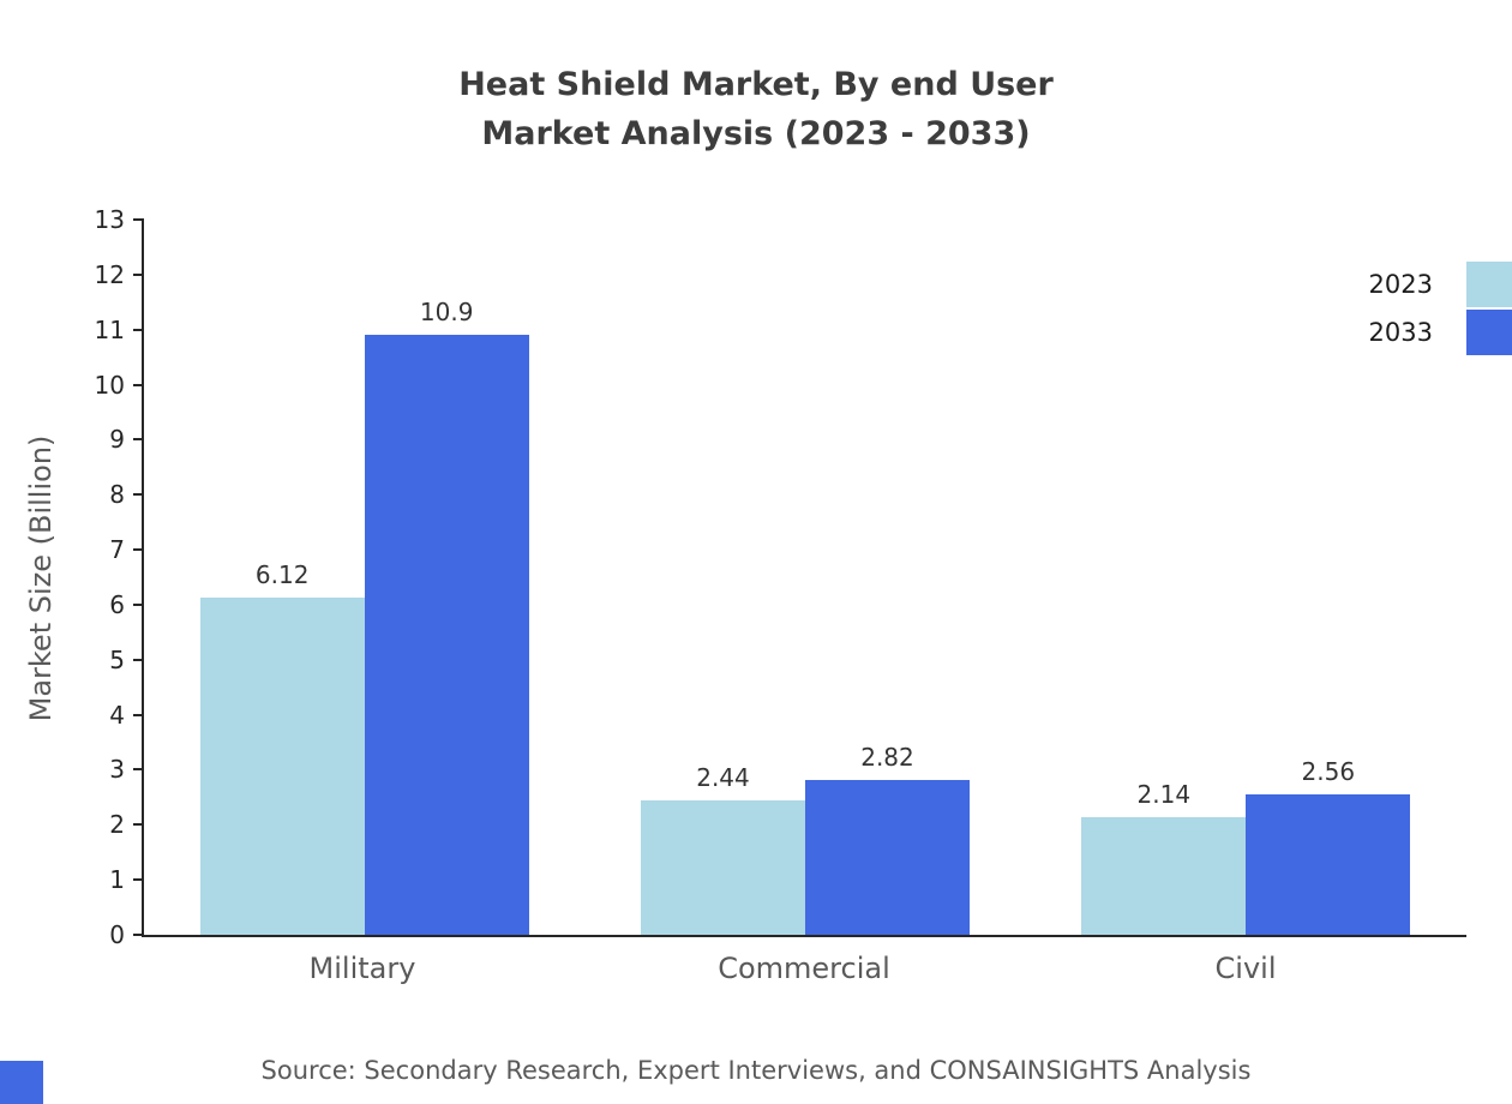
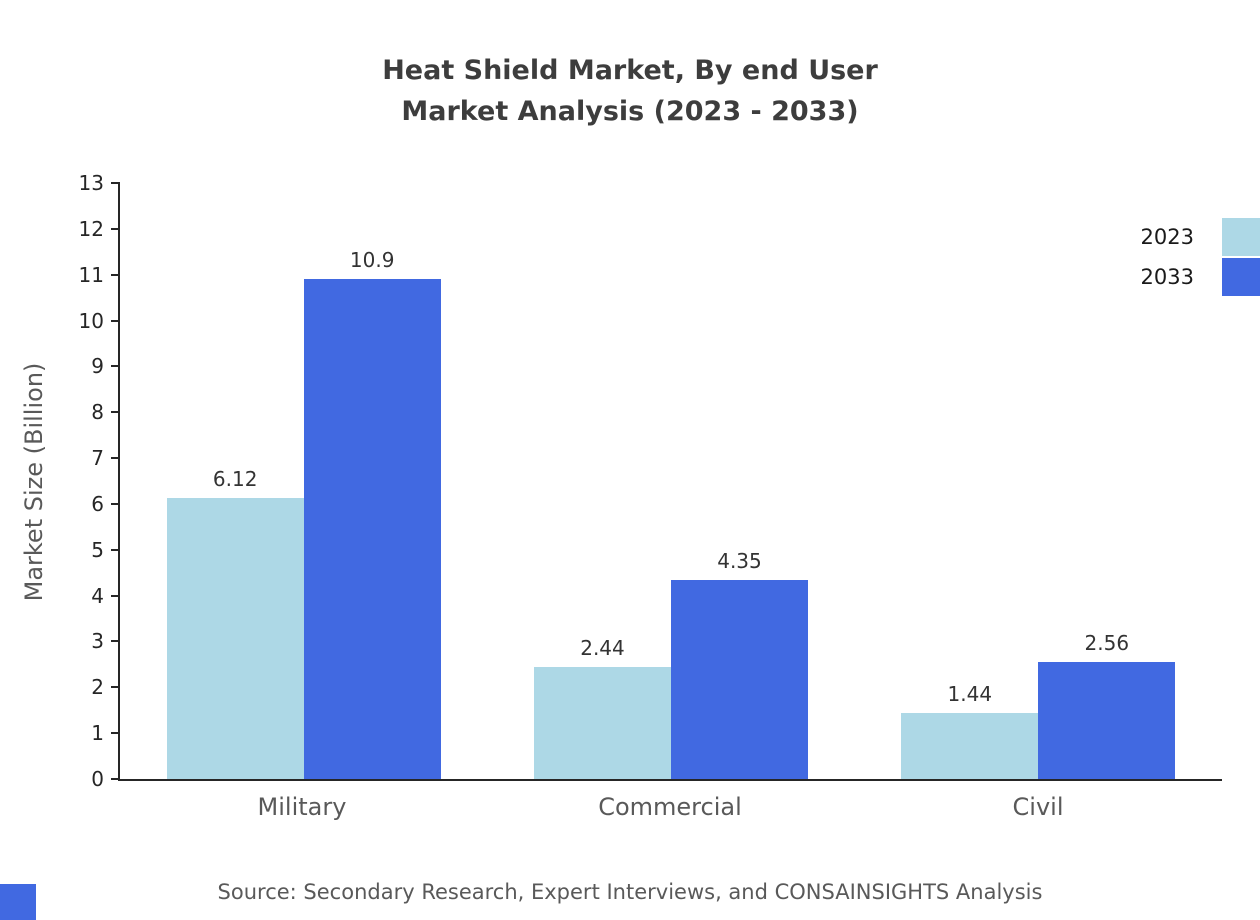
2033/Commercial: 2.82 -> 4.35
2023/Civil: 2.14 -> 1.44
